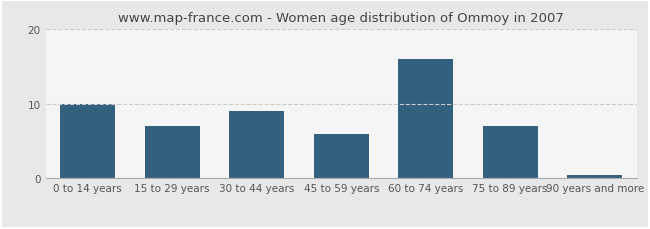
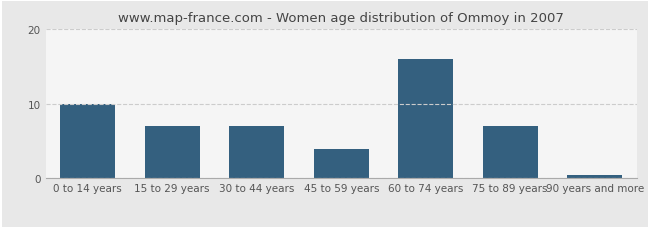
30 to 44 years: 9.0 -> 7.0
45 to 59 years: 6.0 -> 4.0
